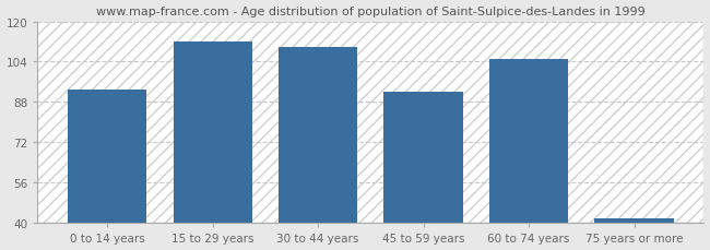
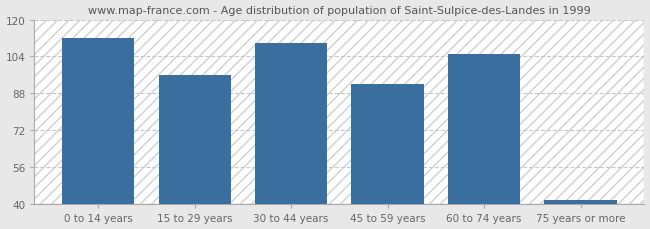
0 to 14 years: 93 -> 112
15 to 29 years: 112 -> 96
